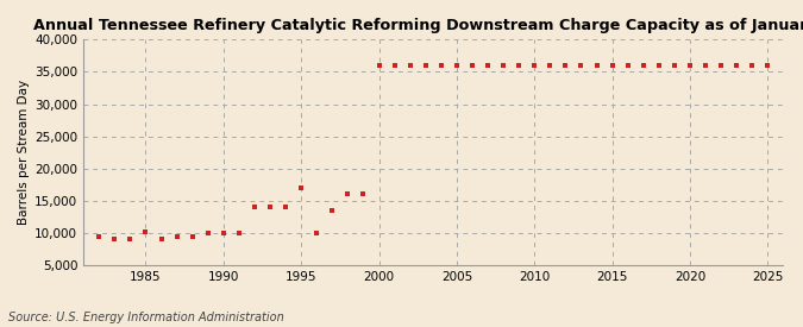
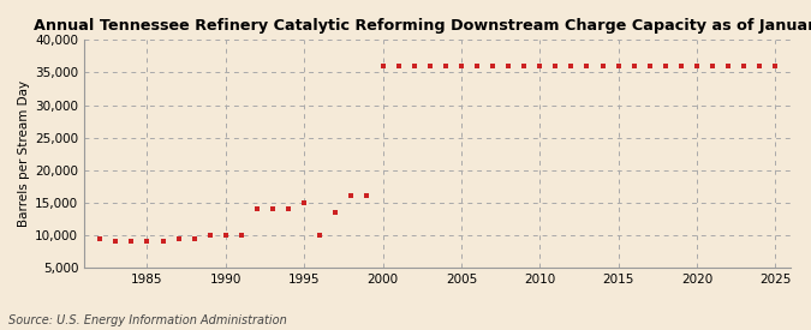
1985: 10,200 -> 9,000
1995: 17,000 -> 15,000
